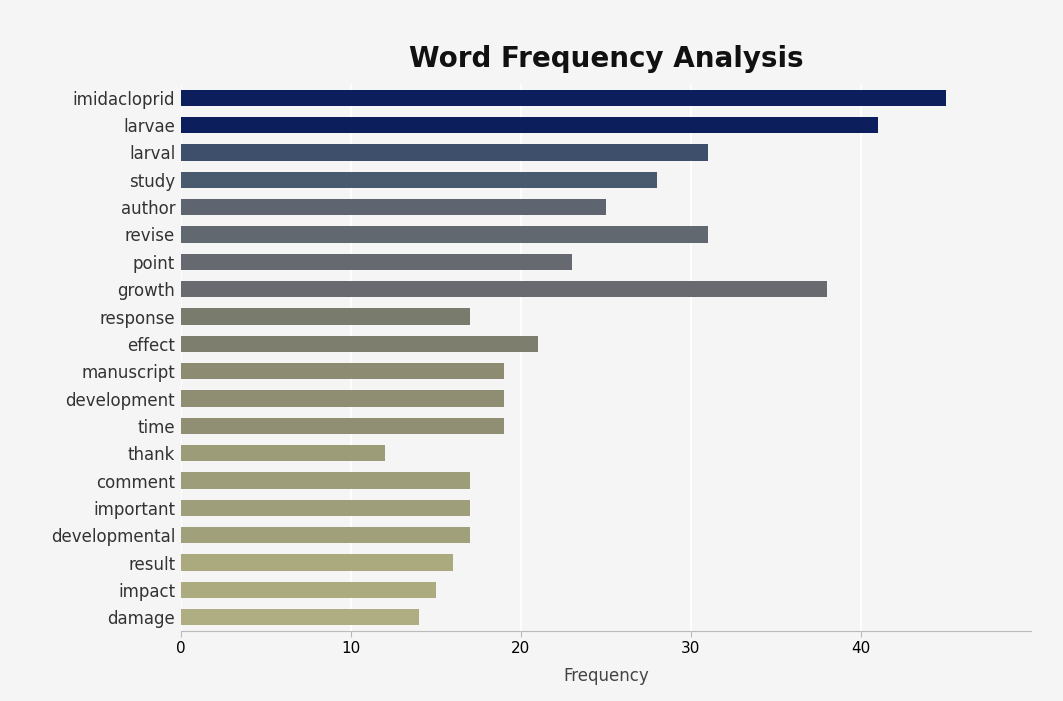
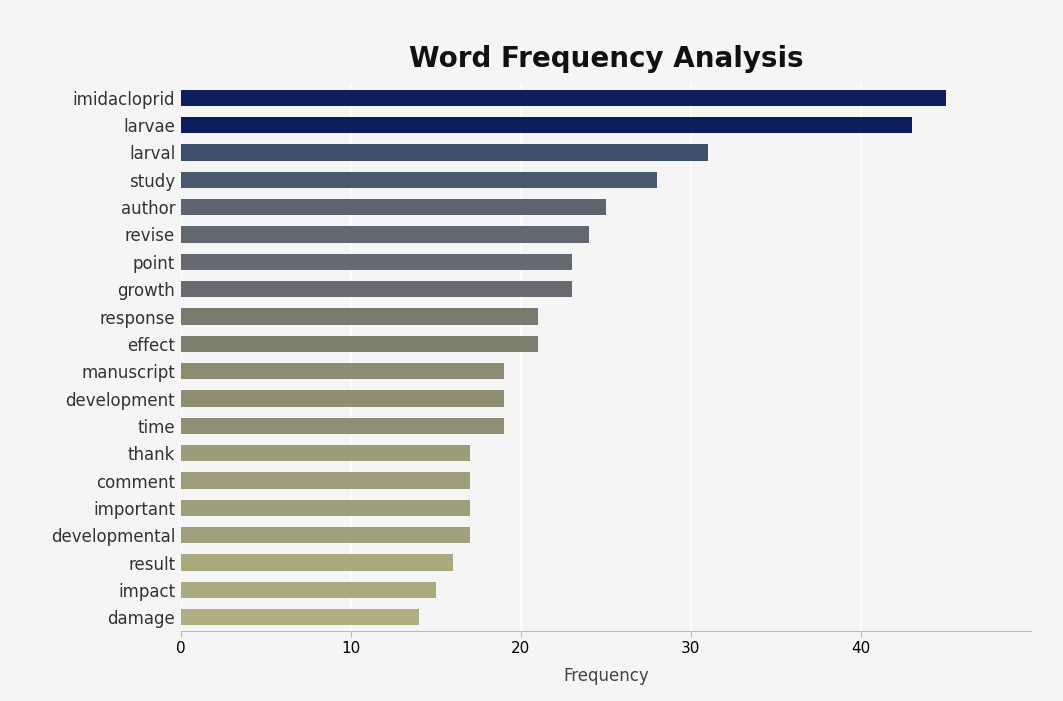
larvae: 41 -> 43
revise: 31 -> 24
growth: 38 -> 23
response: 17 -> 21
thank: 12 -> 17
